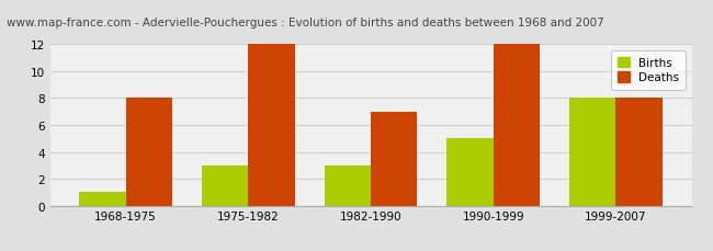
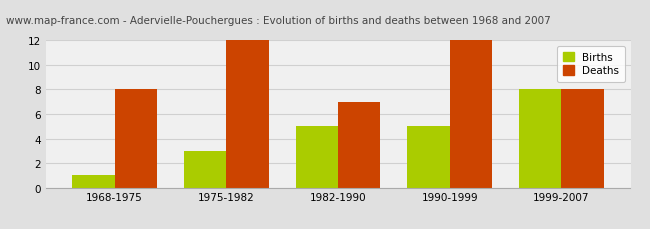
Births/1982-1990: 3 -> 5
